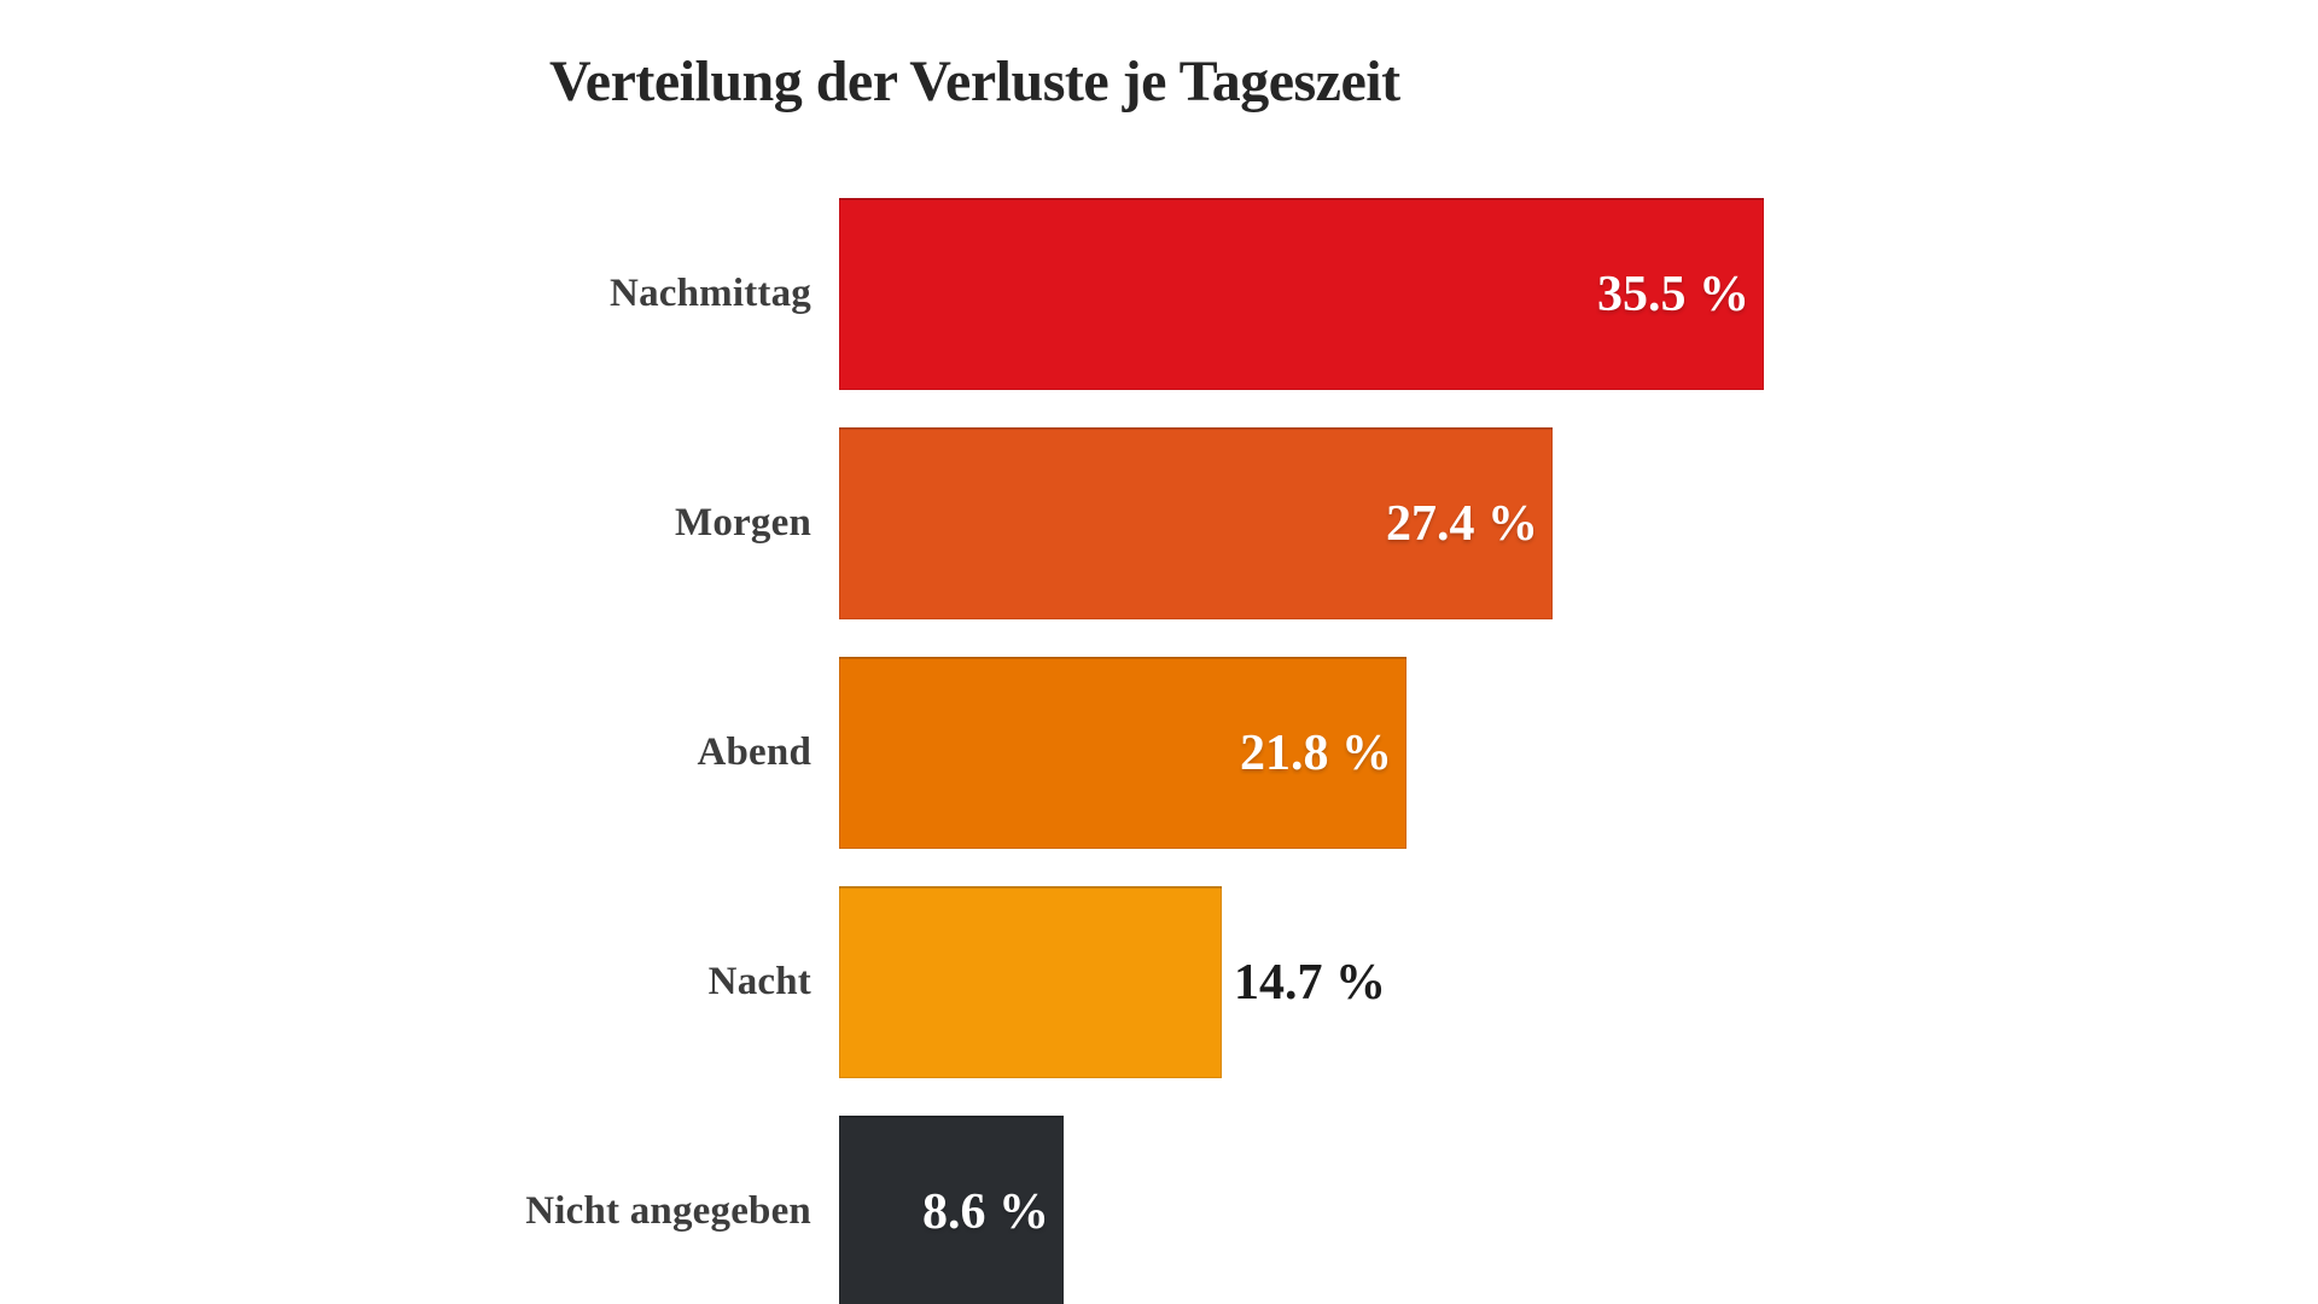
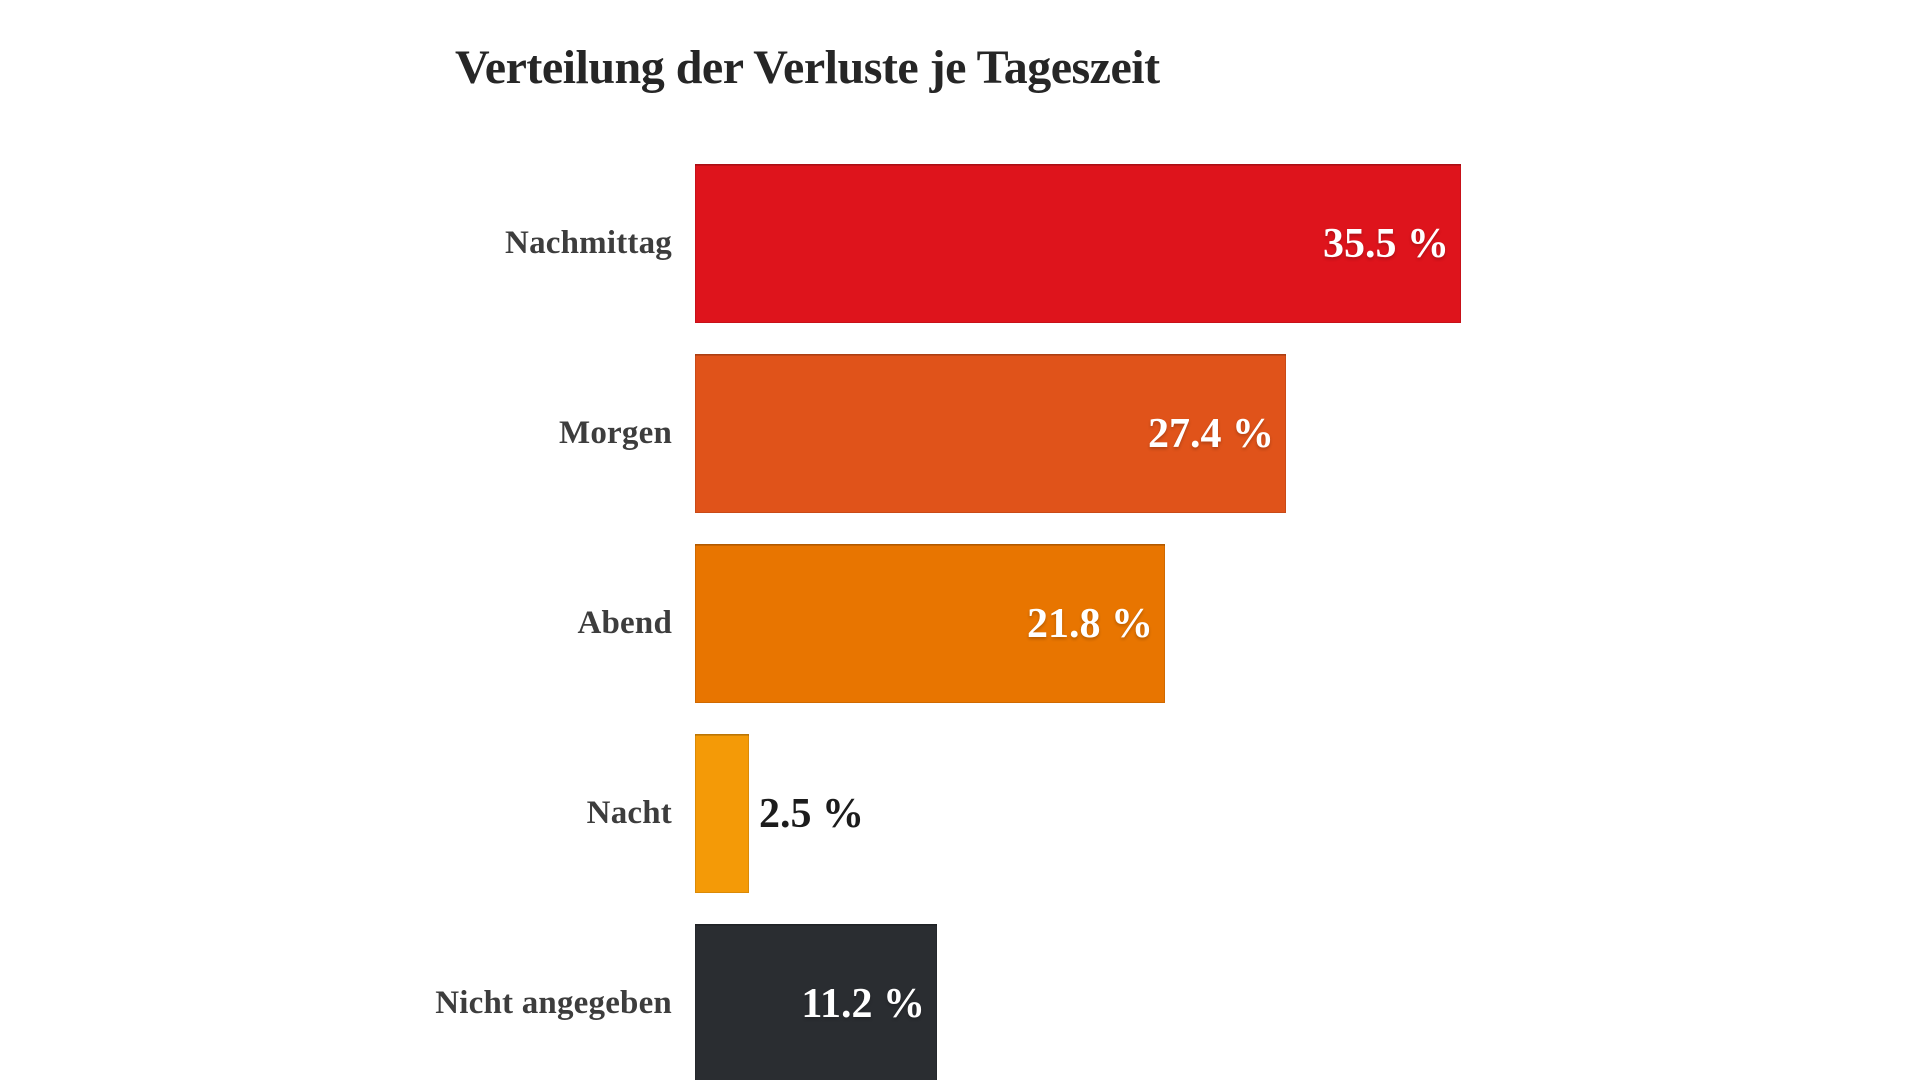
Nacht: 14.7 -> 2.5
Nicht angegeben: 8.6 -> 11.2
